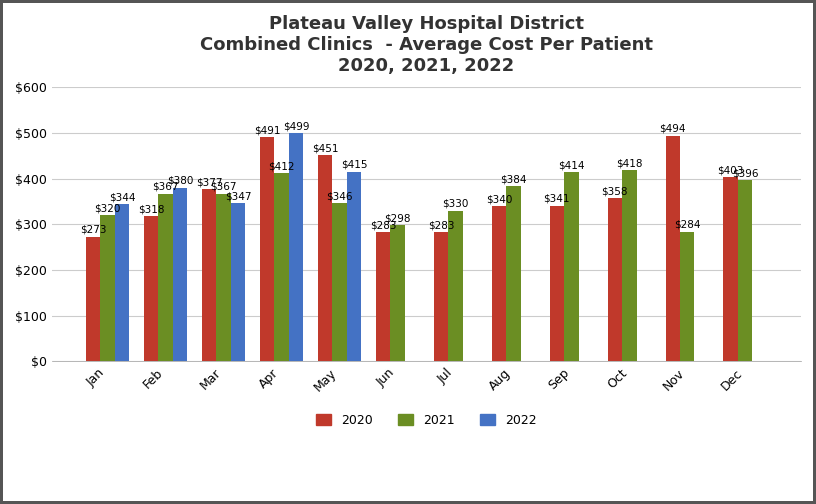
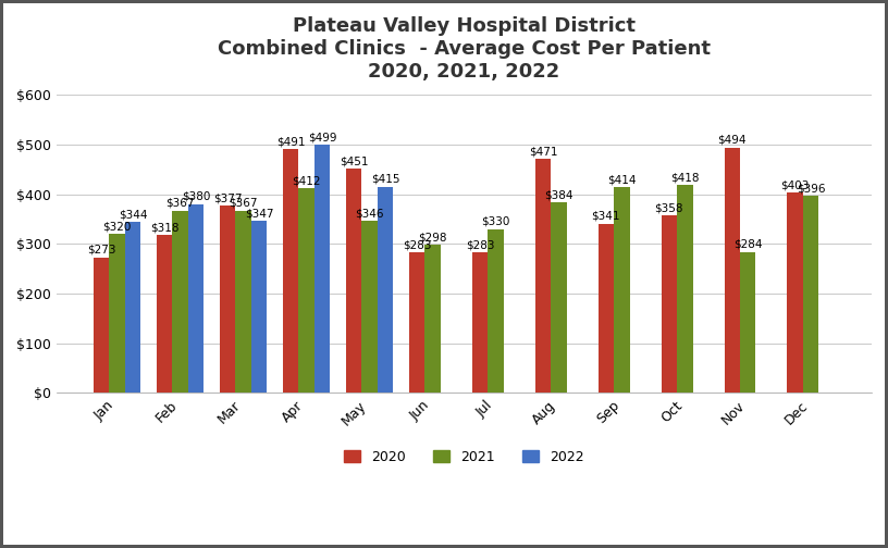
2020/Aug: $340 -> $471
